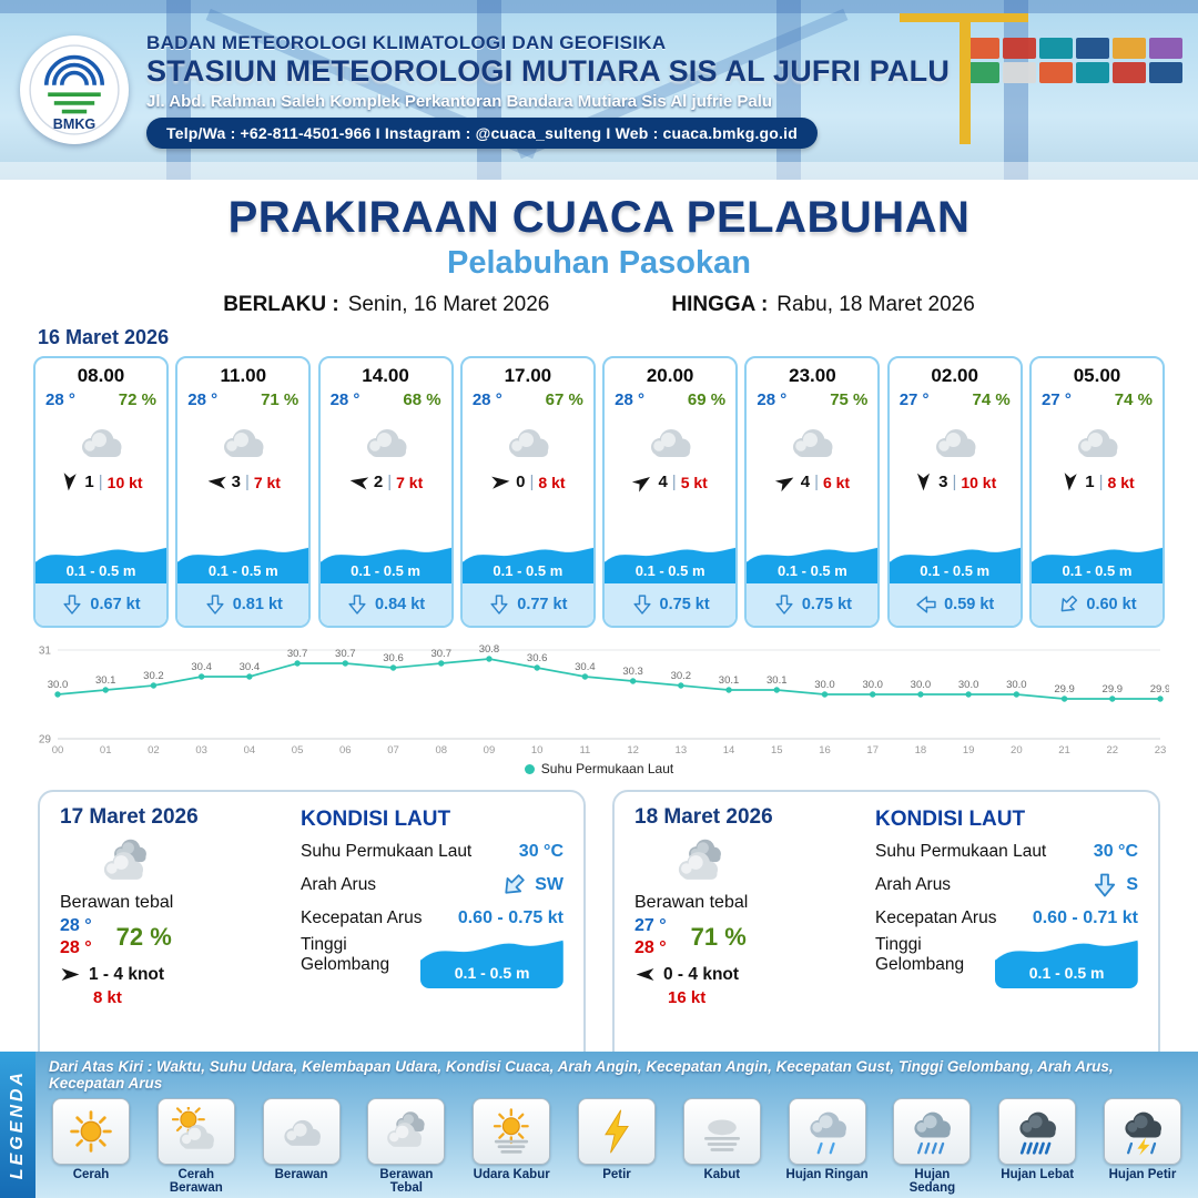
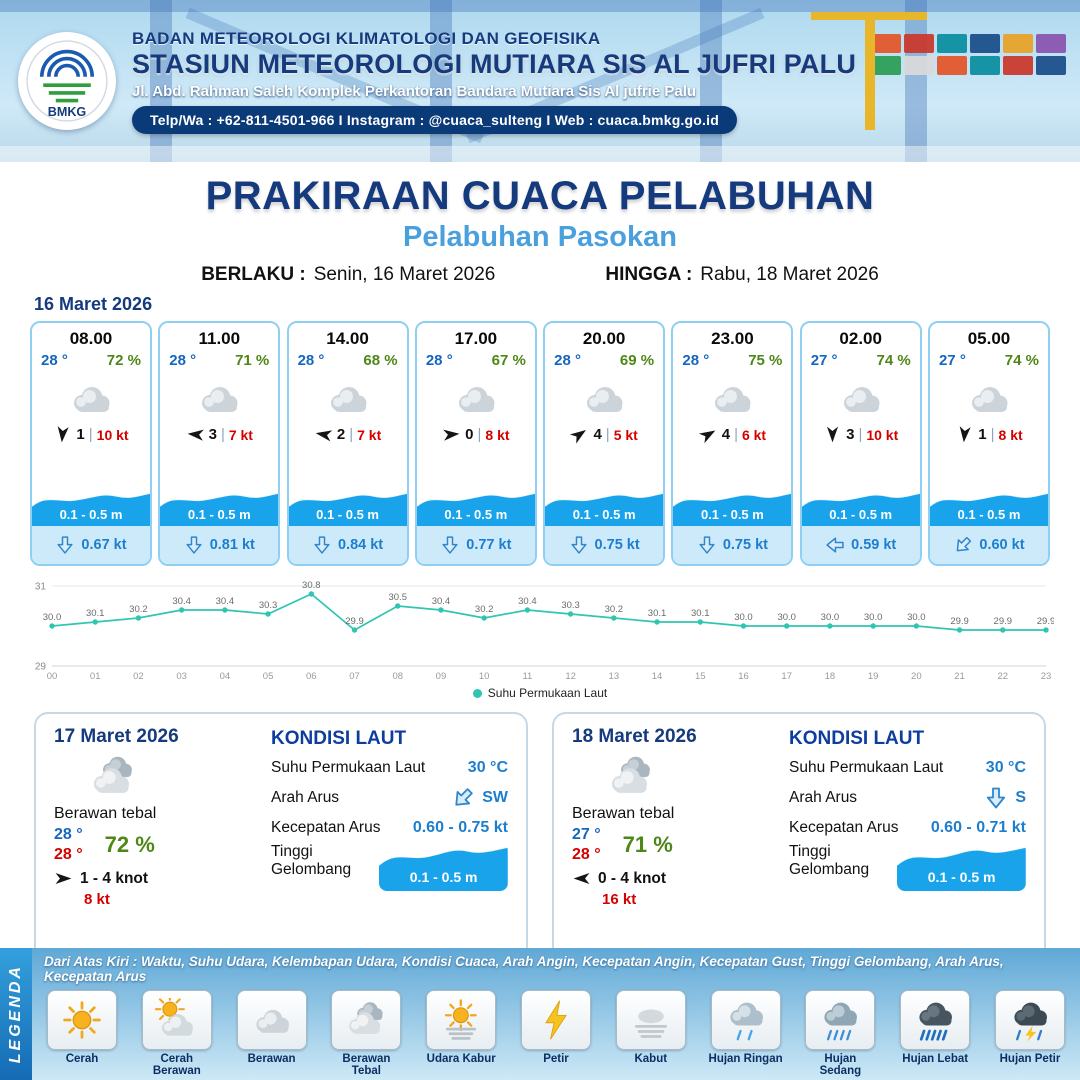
05: 30.7 -> 30.3
06: 30.7 -> 30.8
07: 30.6 -> 29.9
08: 30.7 -> 30.5
09: 30.8 -> 30.4
10: 30.6 -> 30.2
